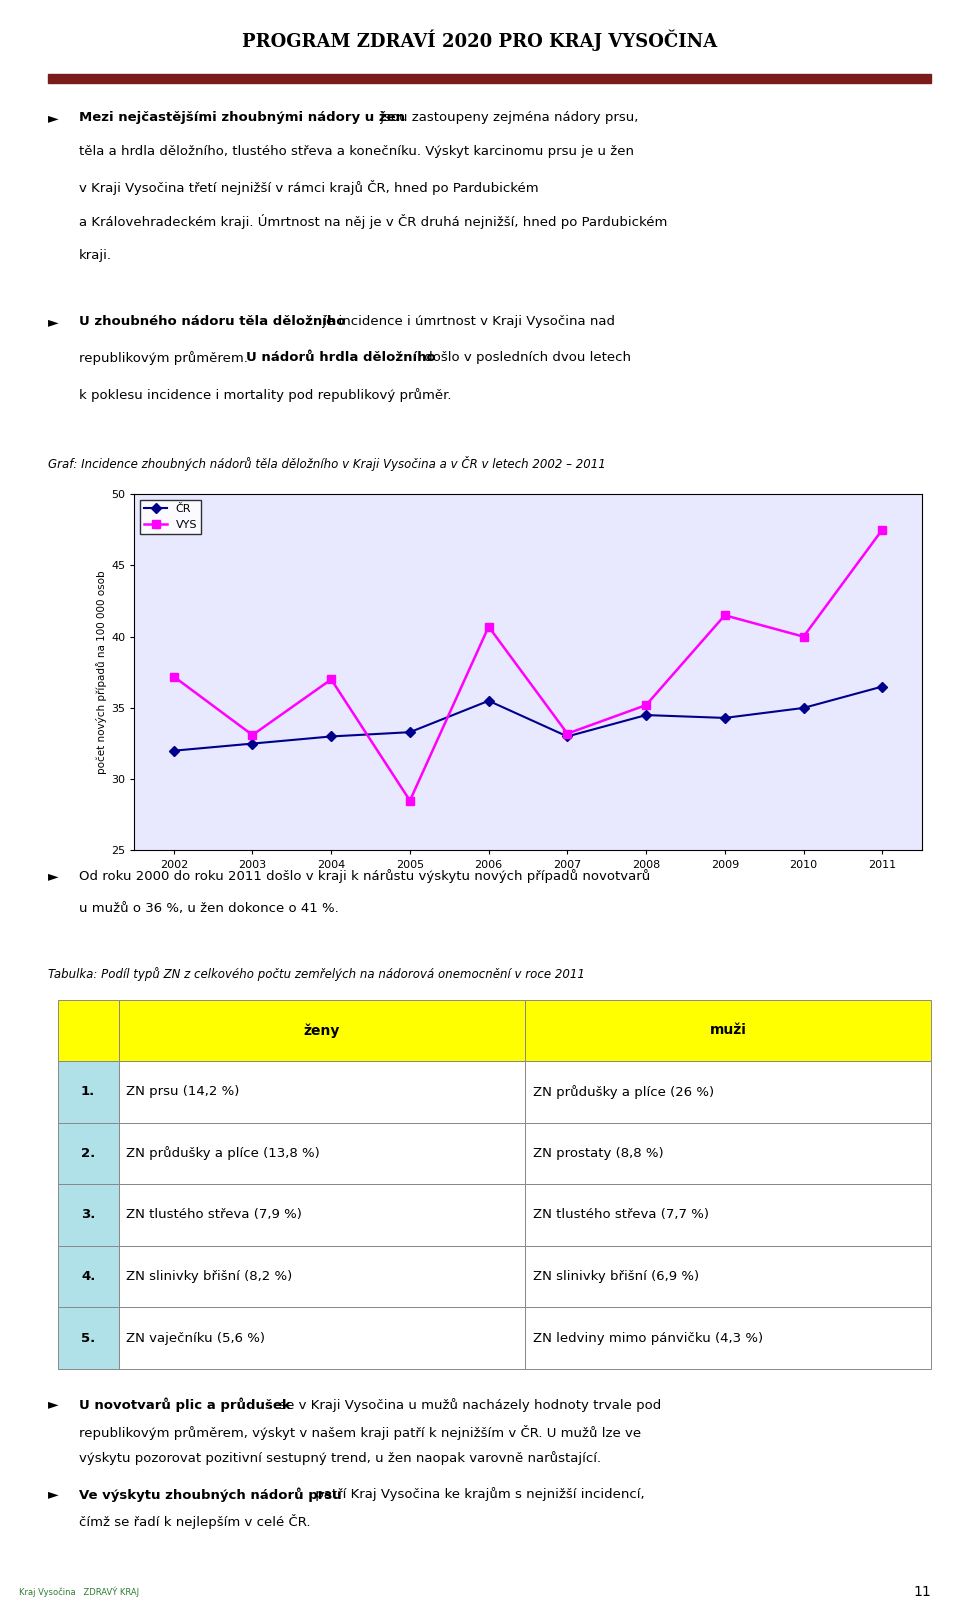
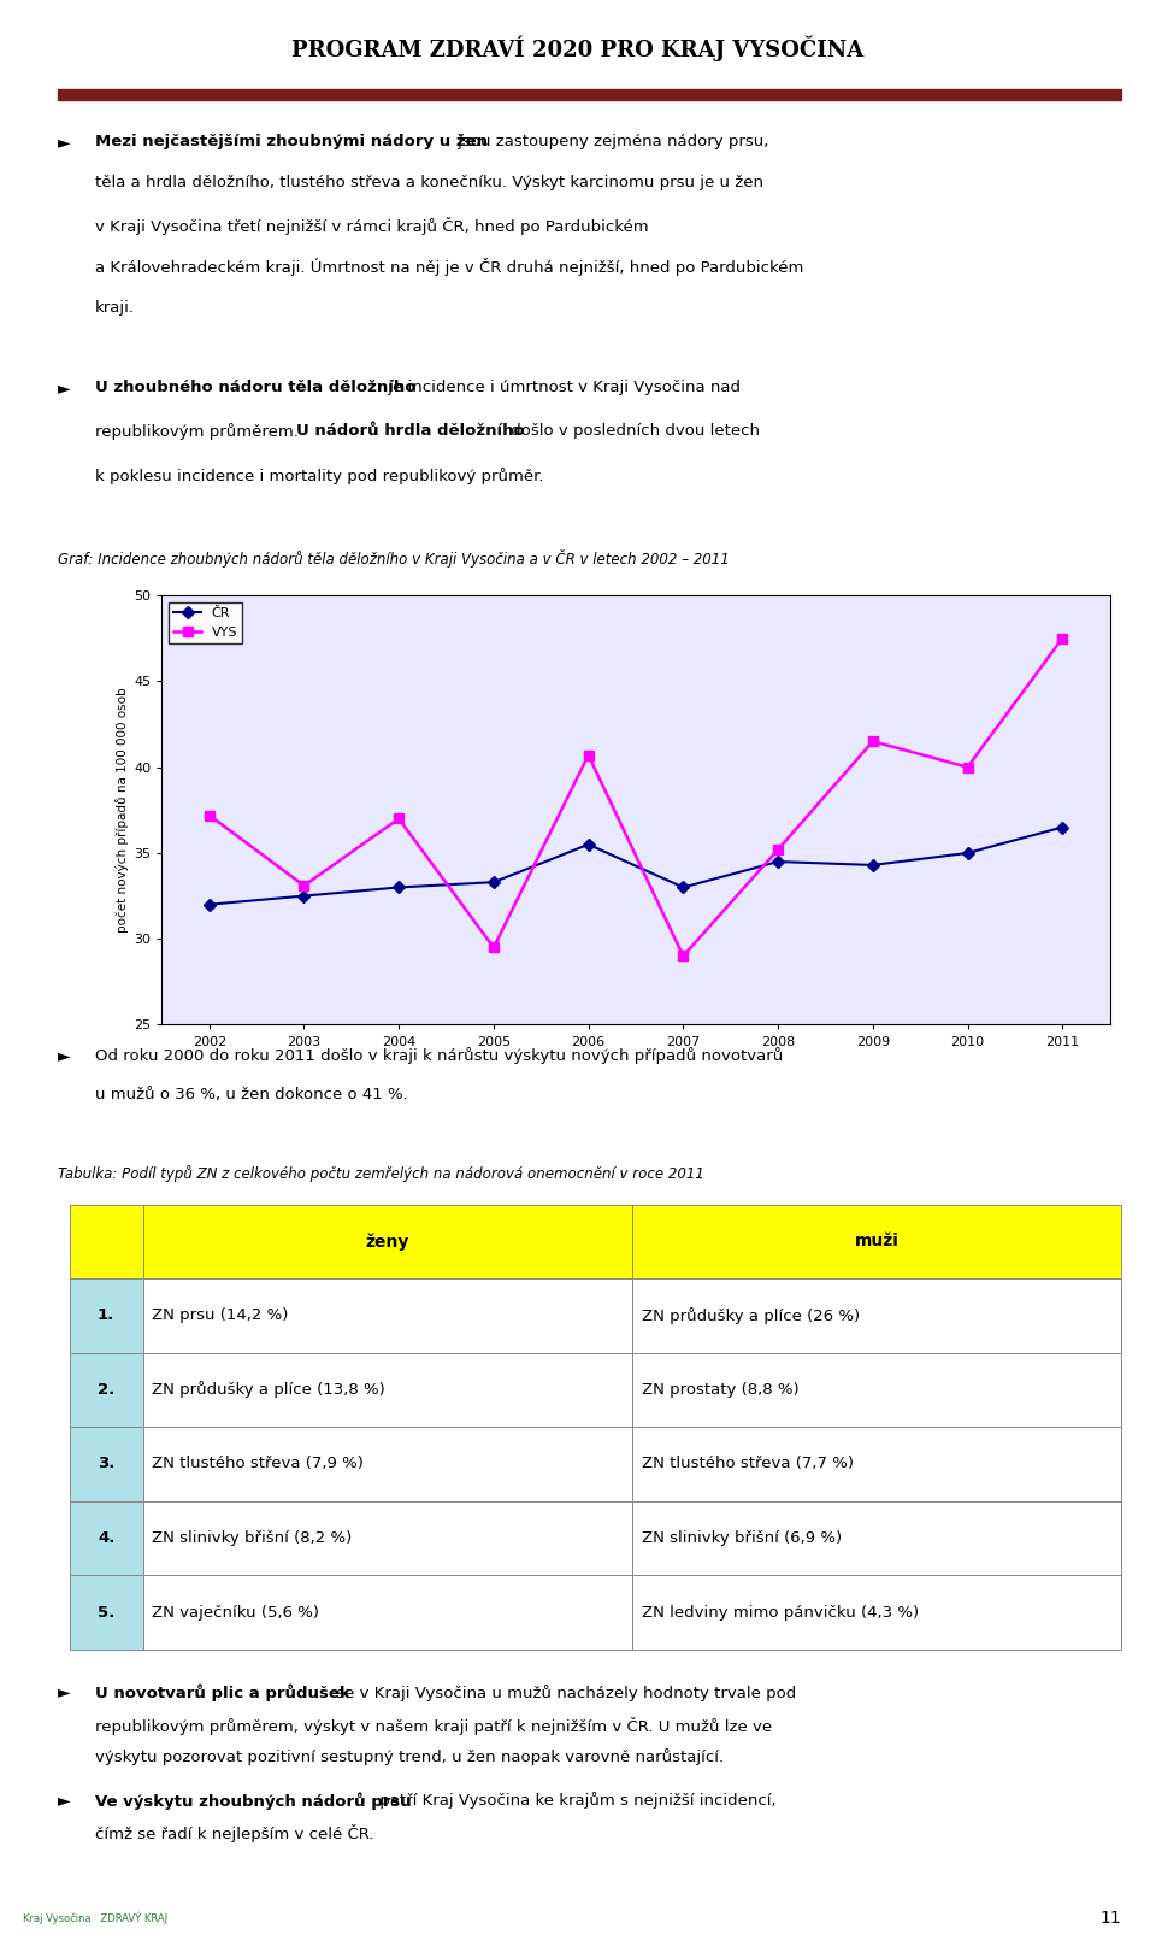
VYS/2005: 28.5 -> 29.5
VYS/2007: 33.2 -> 29.0
